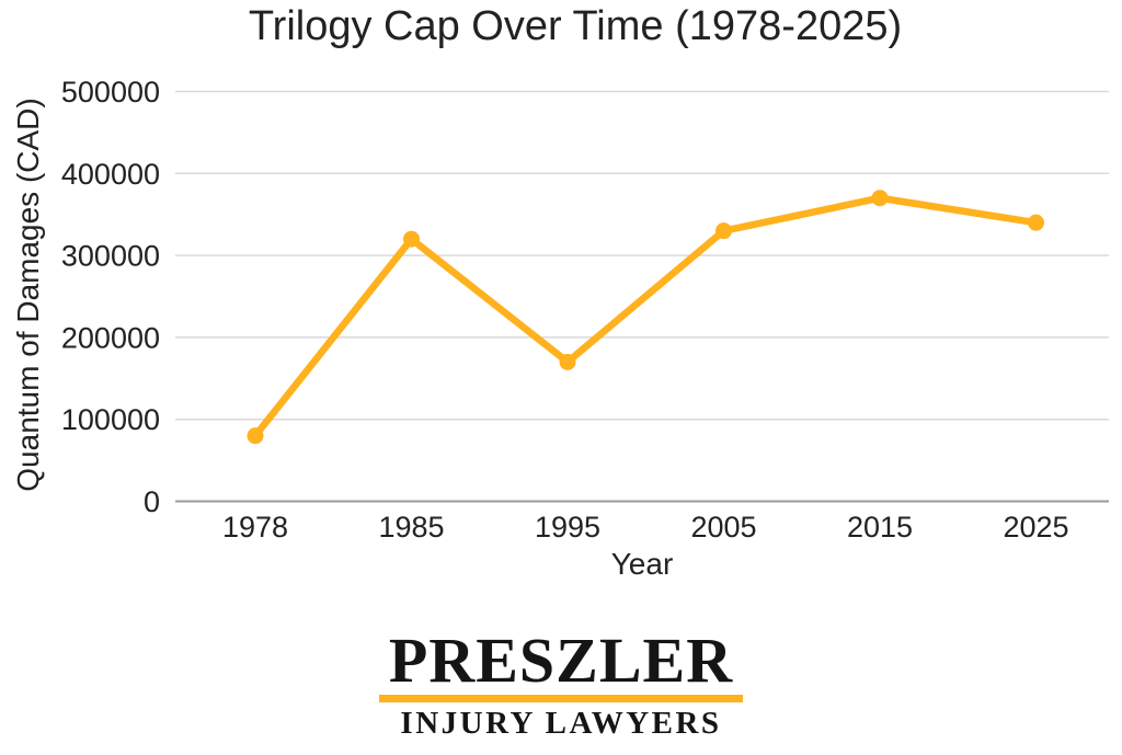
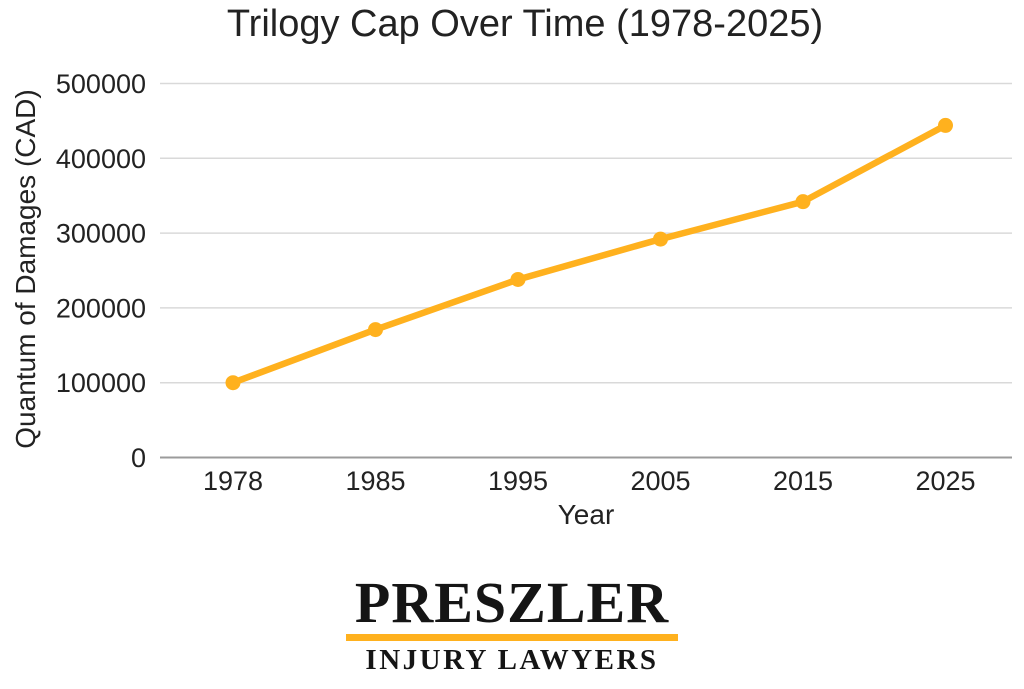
1978: 80000 -> 100000
1985: 320000 -> 170000
1995: 170000 -> 240000
2005: 330000 -> 290000
2015: 370000 -> 340000
2025: 340000 -> 440000
